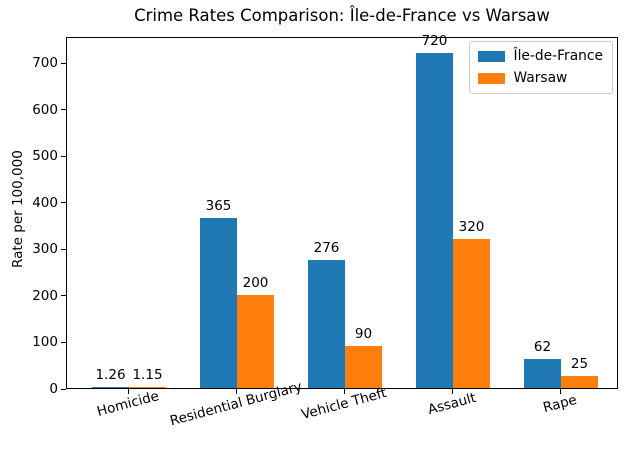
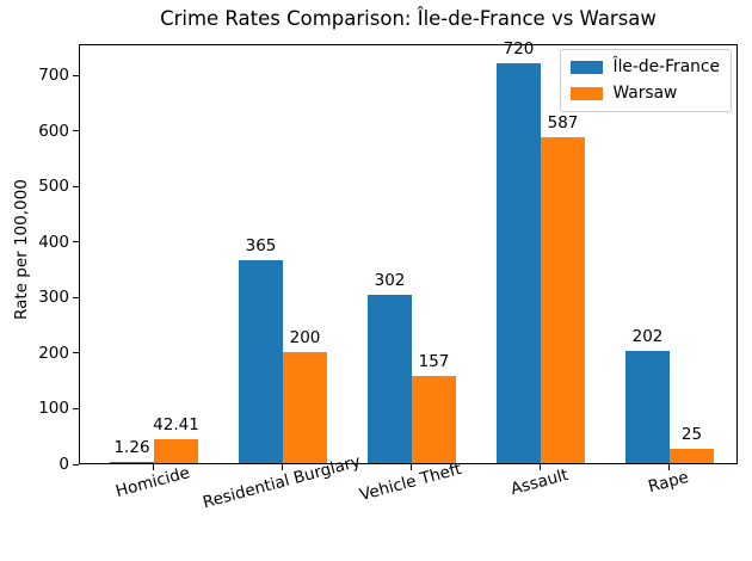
Warsaw/Homicide: 1.15 -> 42.41
Île-de-France/Vehicle Theft: 276 -> 302
Warsaw/Vehicle Theft: 90 -> 157
Warsaw/Assault: 320 -> 587
Île-de-France/Rape: 62 -> 202
